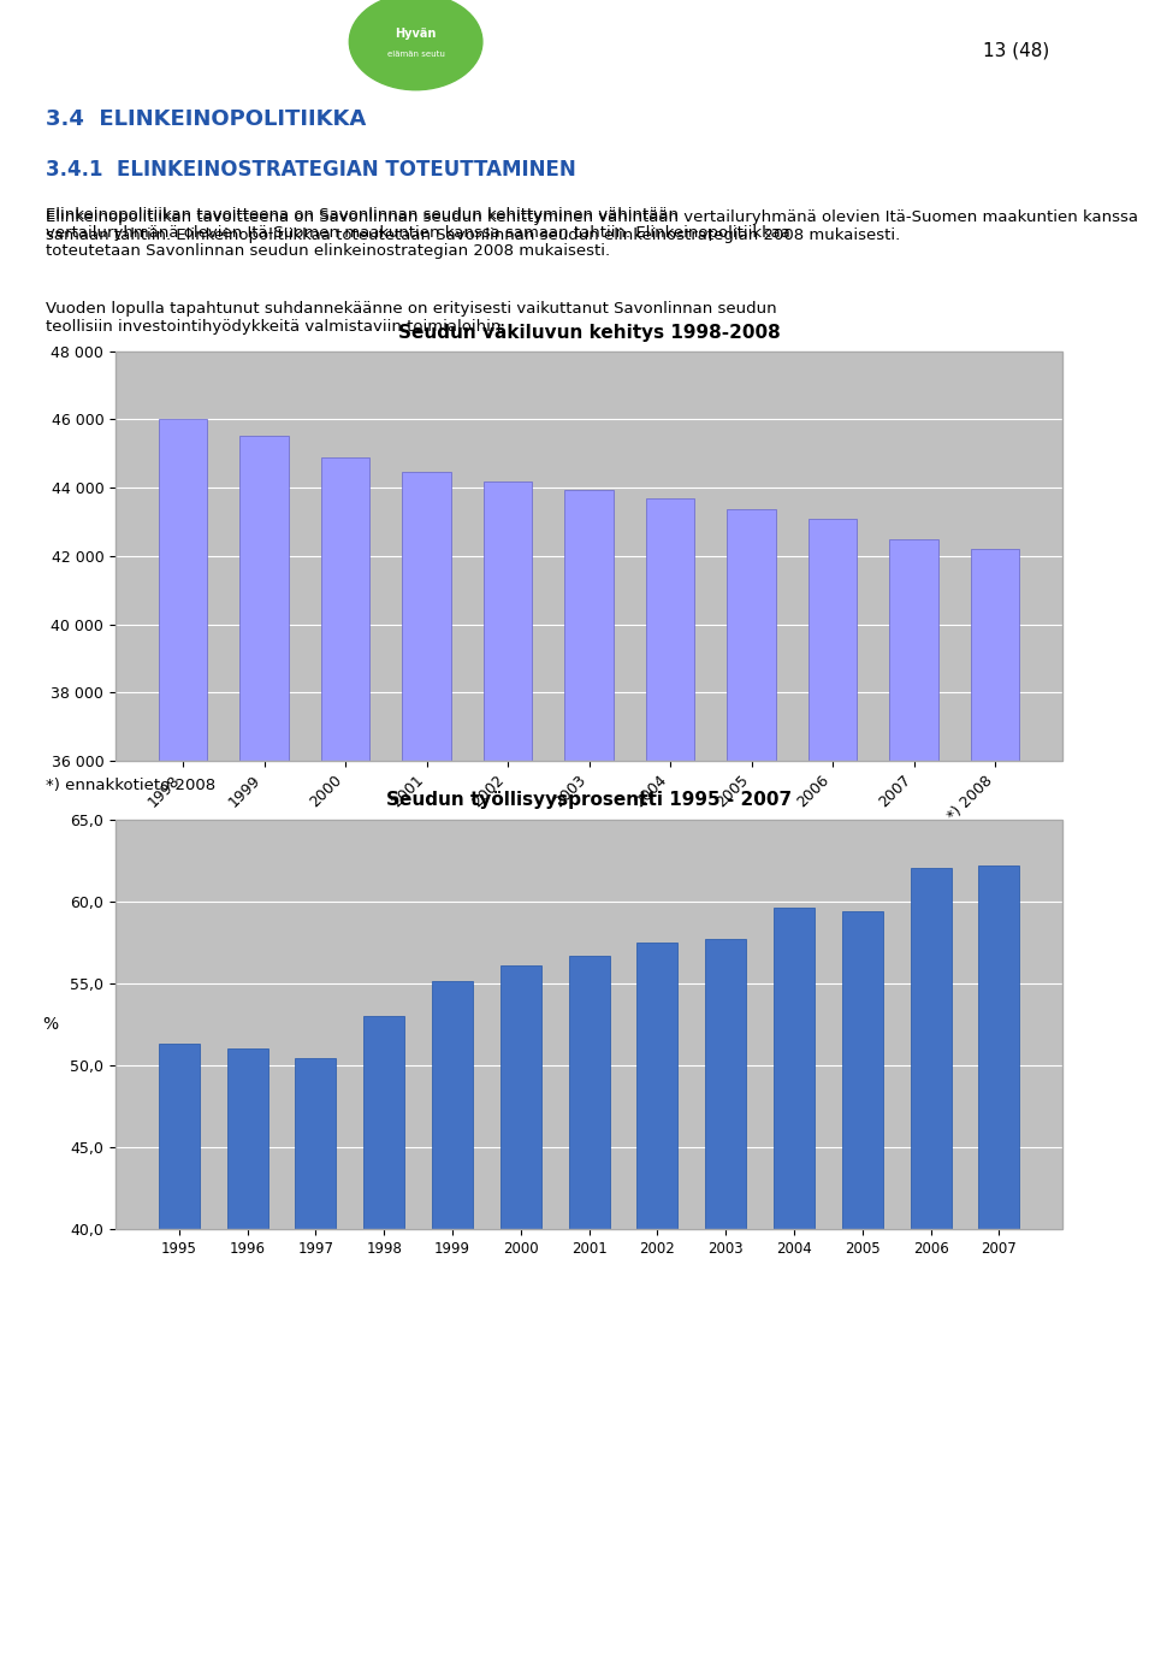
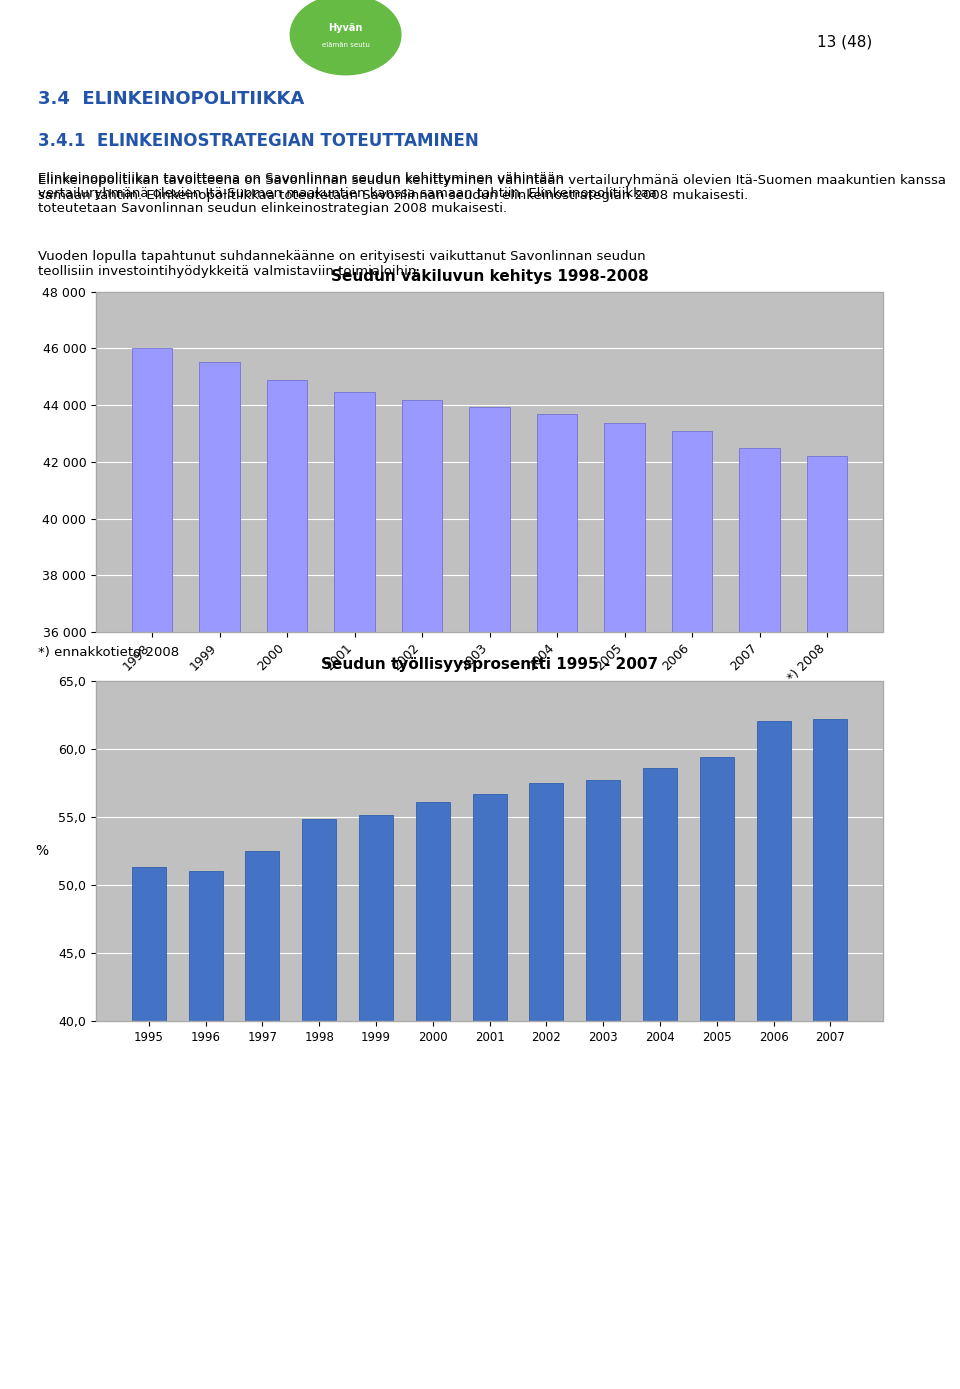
Seudun työllisyysprosentti 1995 - 2007/1997: 50,4 -> 52,5
Seudun työllisyysprosentti 1995 - 2007/1998: 53,0 -> 54,8
Seudun työllisyysprosentti 1995 - 2007/2004: 59,6 -> 58,6
